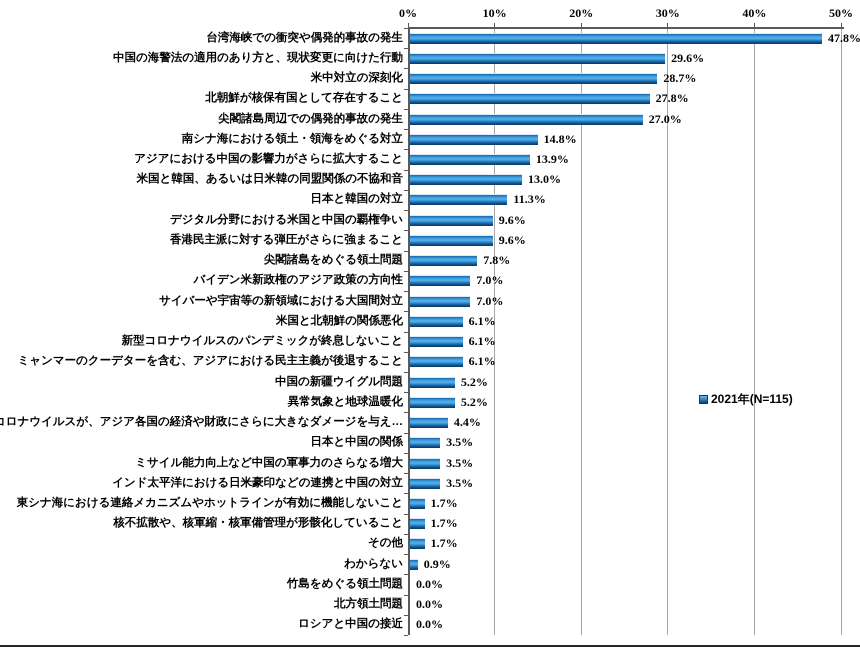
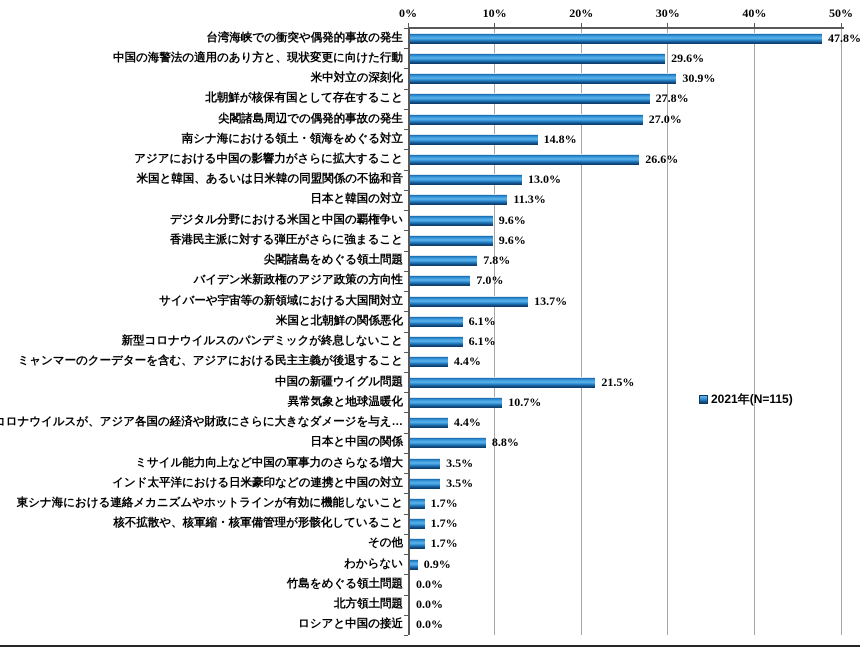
米中対立の深刻化: 28.7% -> 30.9%
アジアにおける中国の影響力がさらに拡大すること: 13.9% -> 26.6%
サイバーや宇宙等の新領域における大国間対立: 7.0% -> 13.7%
ミャンマーのクーデターを含む、アジアにおける民主主義が後退すること: 6.1% -> 4.4%
中国の新疆ウイグル問題: 5.2% -> 21.5%
異常気象と地球温暖化: 5.2% -> 10.7%
日本と中国の関係: 3.5% -> 8.8%
